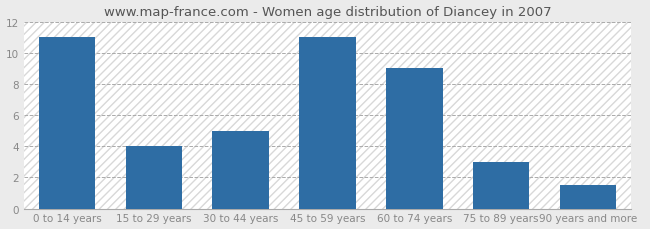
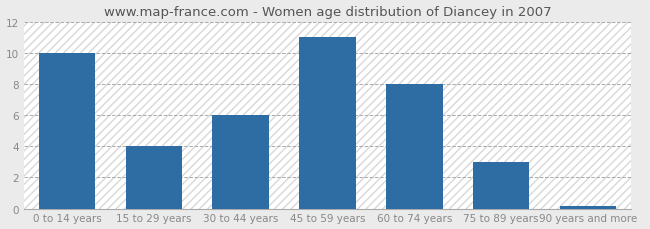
0 to 14 years: 11.0 -> 10.0
30 to 44 years: 5.0 -> 6.0
60 to 74 years: 9.0 -> 8.0
90 years and more: 1.5 -> 0.1
